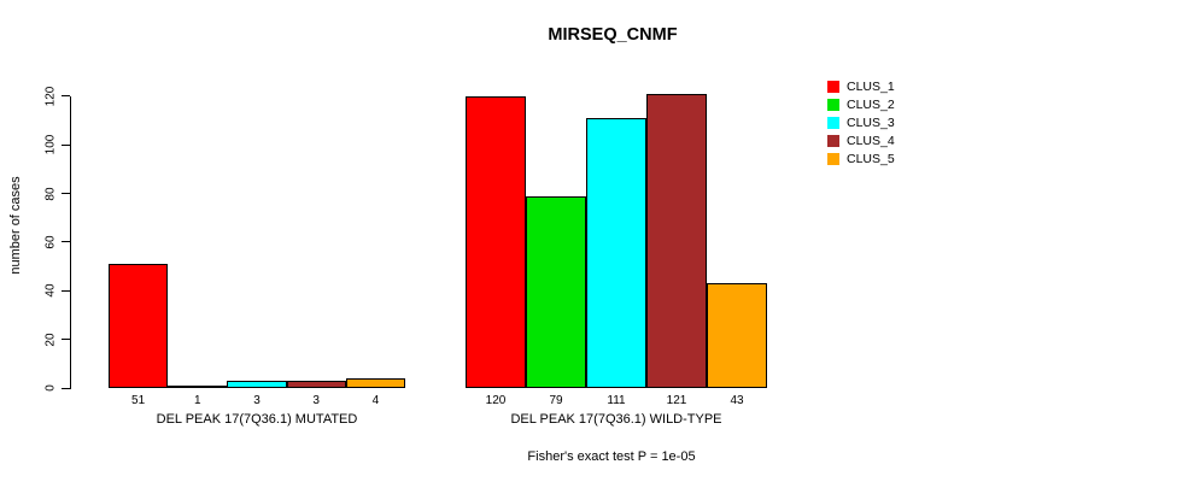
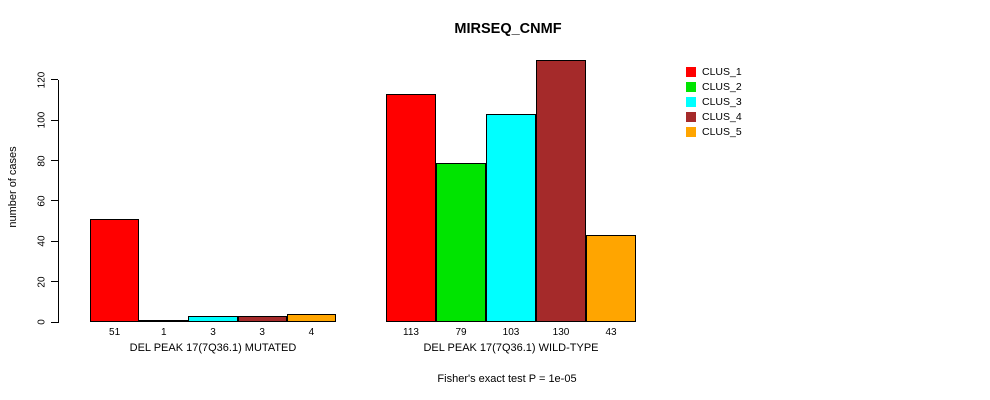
CLUS_1/DEL PEAK 17(7Q36.1) WILD-TYPE: 120 -> 113
CLUS_3/DEL PEAK 17(7Q36.1) WILD-TYPE: 111 -> 103
CLUS_4/DEL PEAK 17(7Q36.1) WILD-TYPE: 121 -> 130
